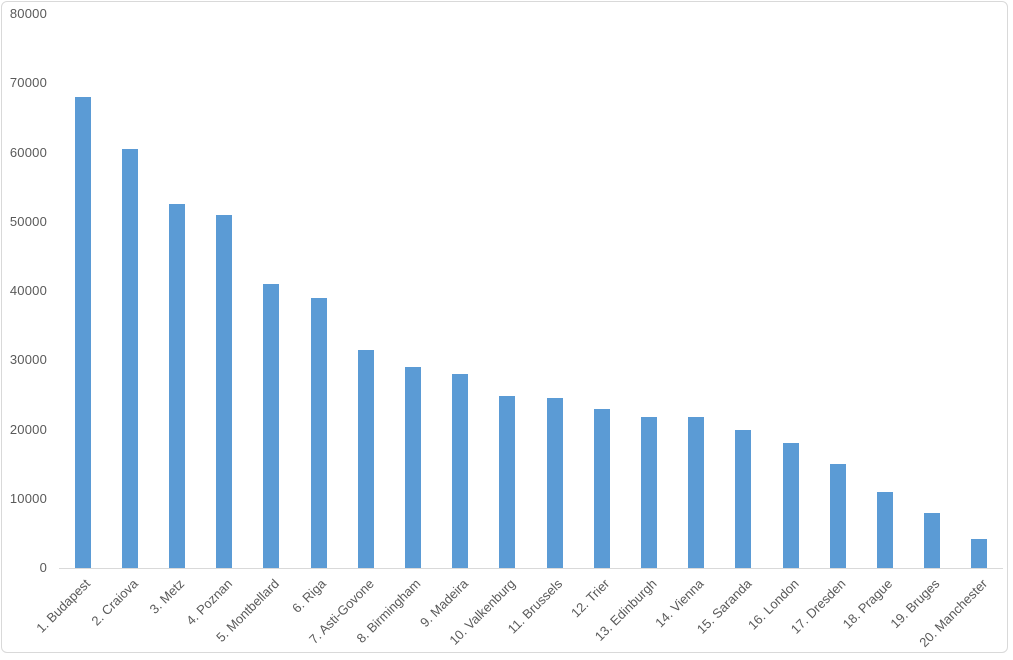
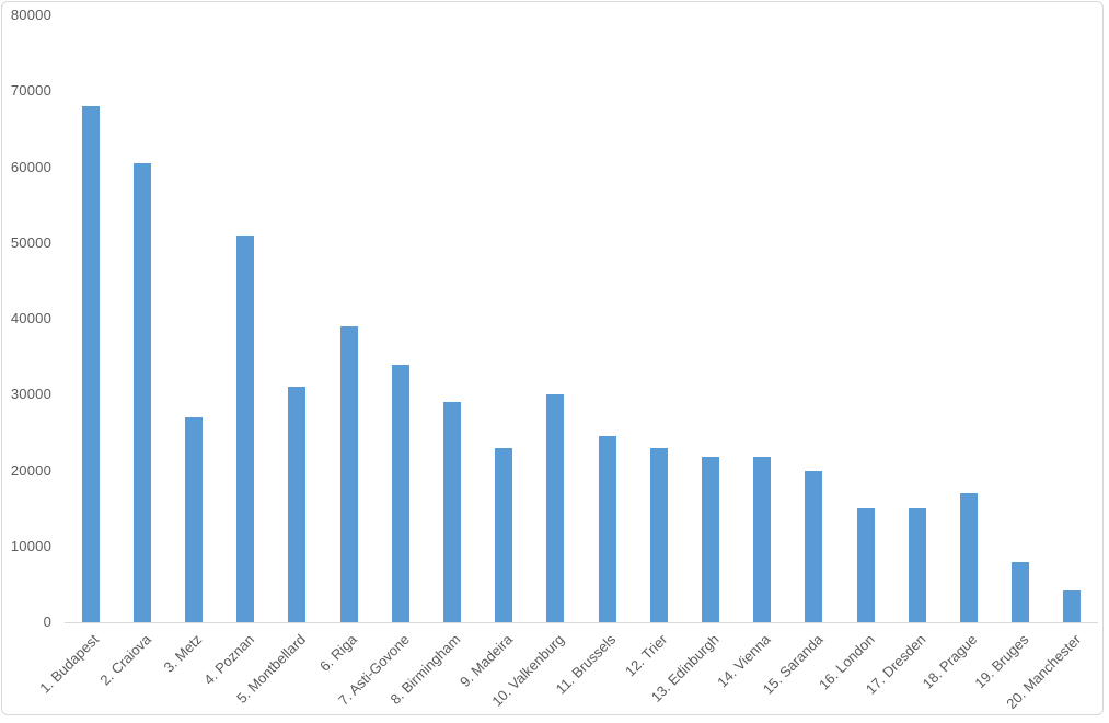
3. Metz: 52000 -> 27000
5. Montbellard: 41000 -> 31000
7. Asti-Govone: 32000 -> 34000
9. Madeira: 28000 -> 23000
10. Valkenburg: 25000 -> 30000
16. London: 18000 -> 15000
18. Prague: 11000 -> 17000
